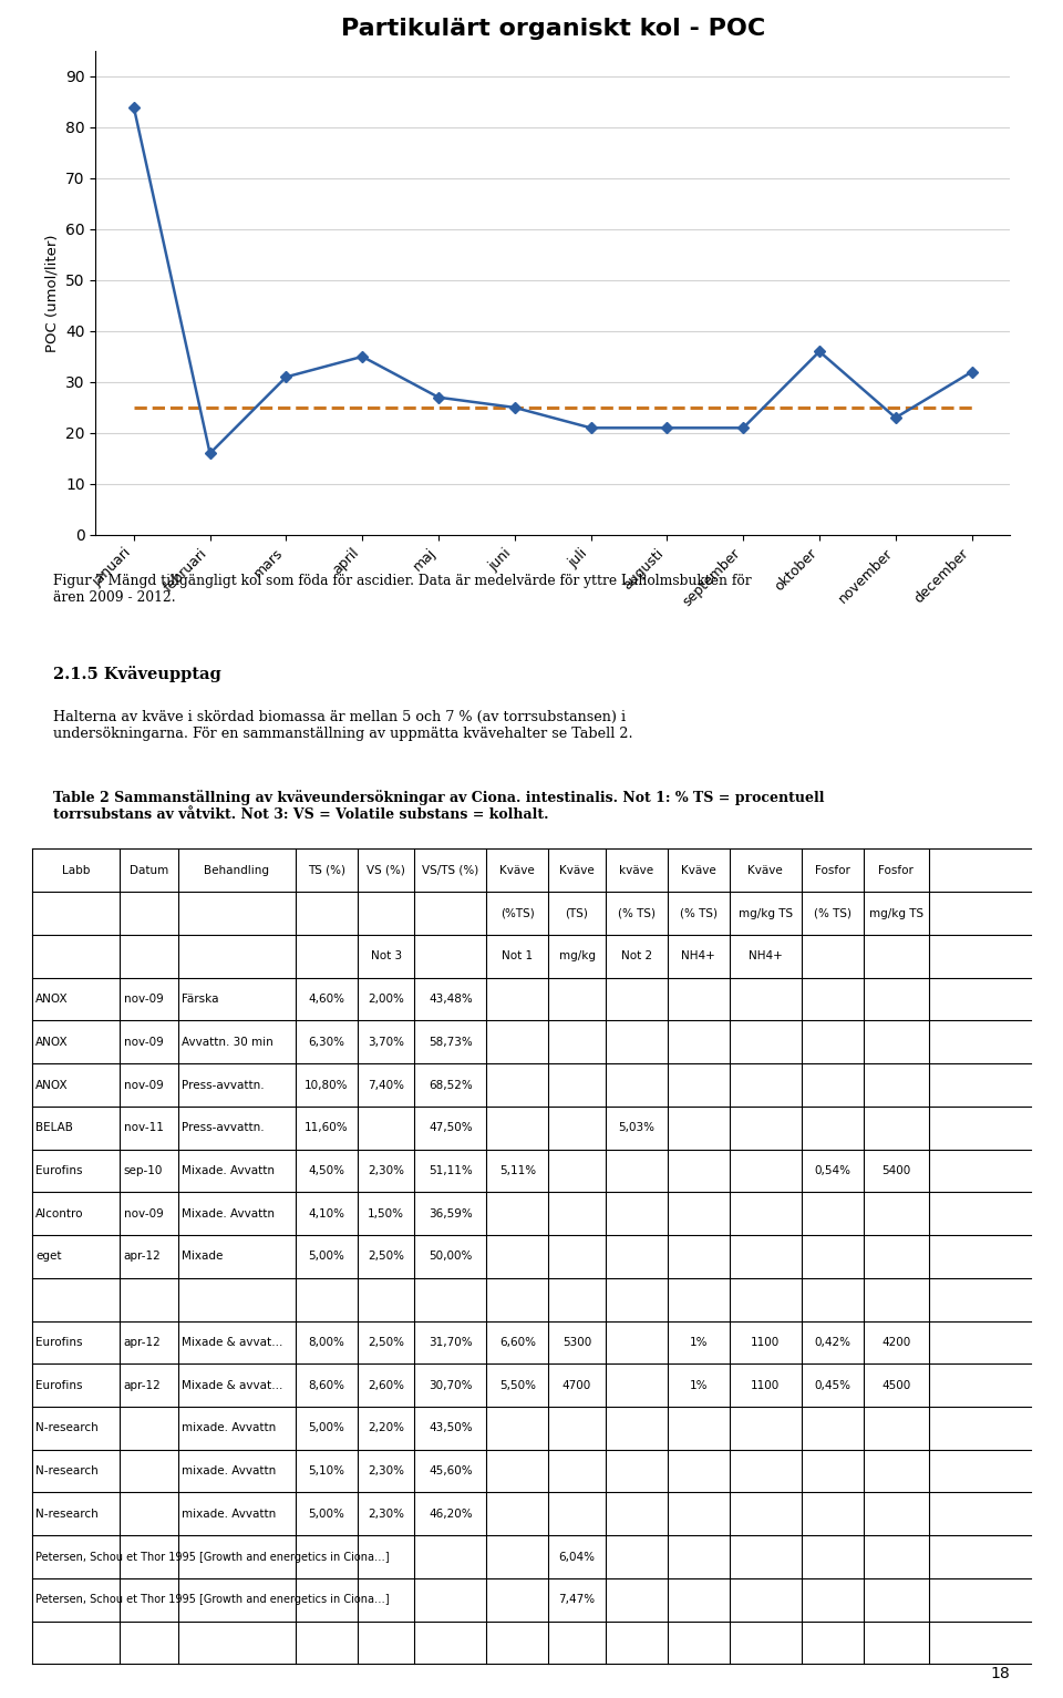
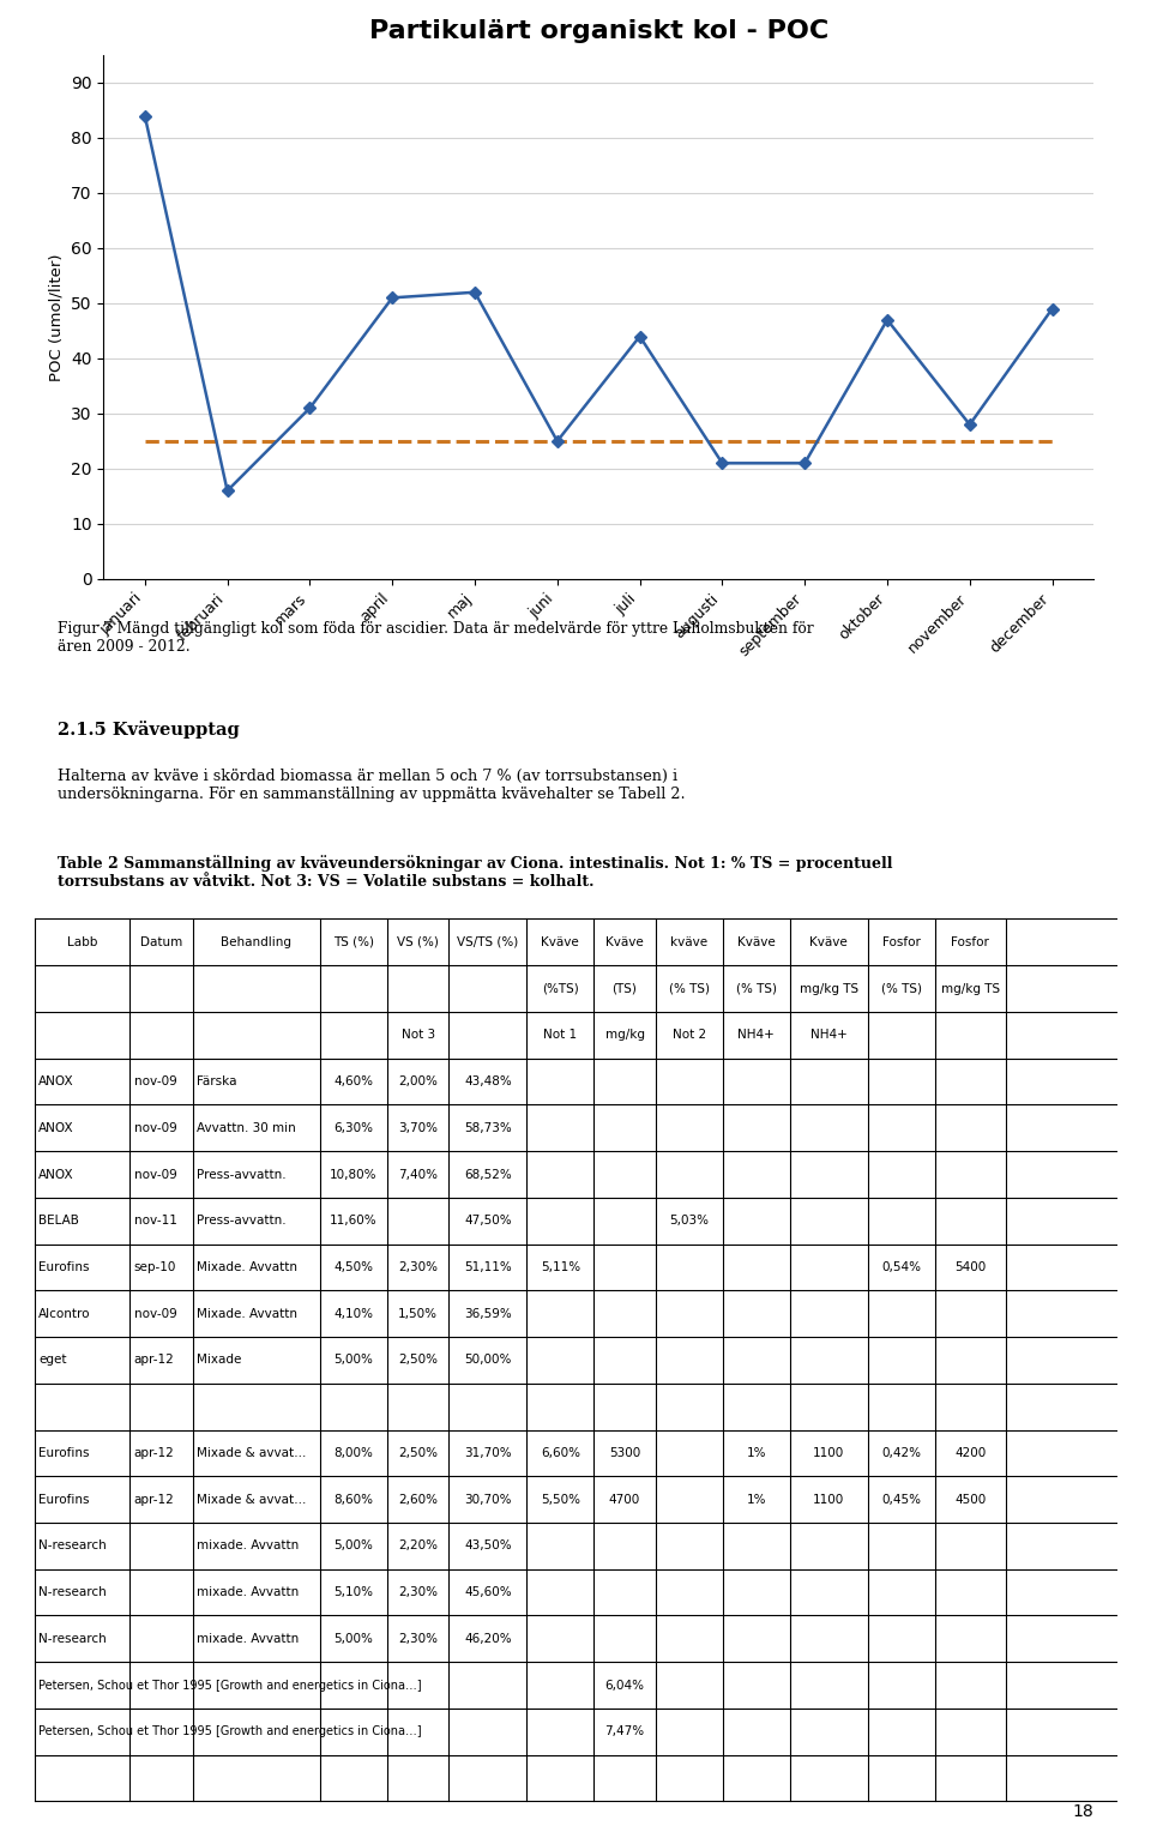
april: 35 -> 51
maj: 27 -> 52
juli: 21 -> 44
oktober: 36 -> 47
november: 23 -> 28
december: 32 -> 49
